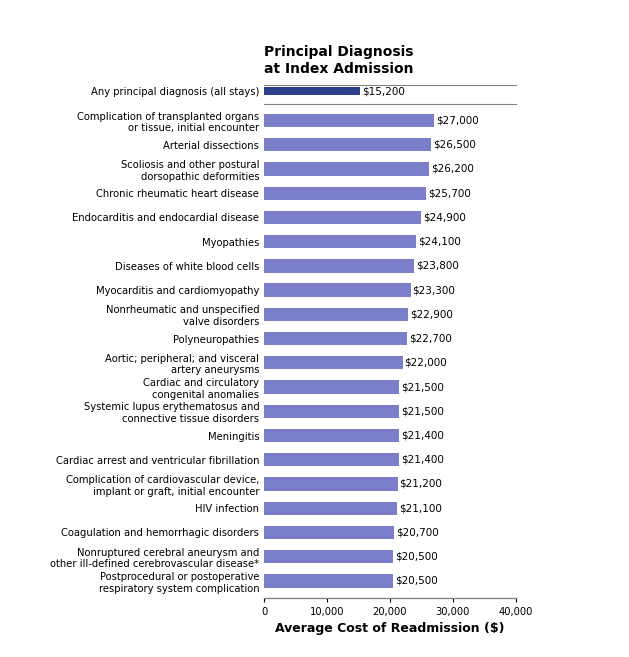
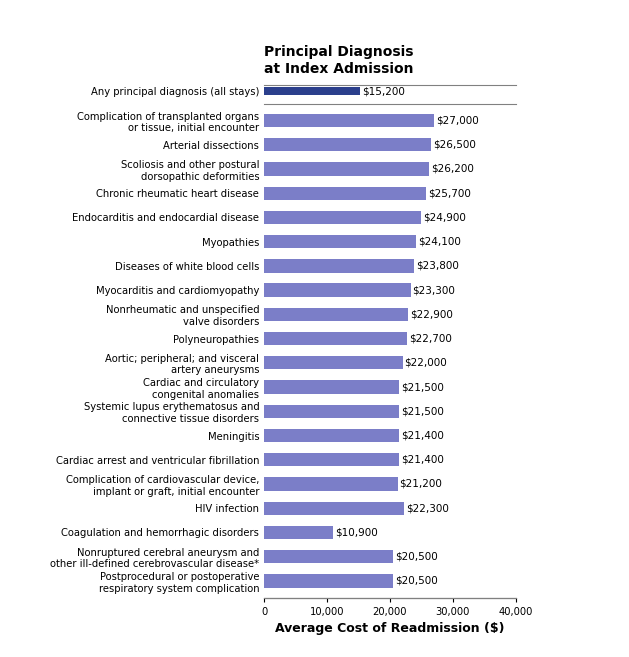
HIV infection: $21,100 -> $22,300
Coagulation and hemorrhagic disorders: $20,700 -> $10,900
